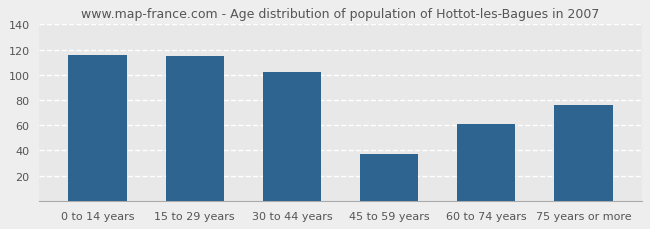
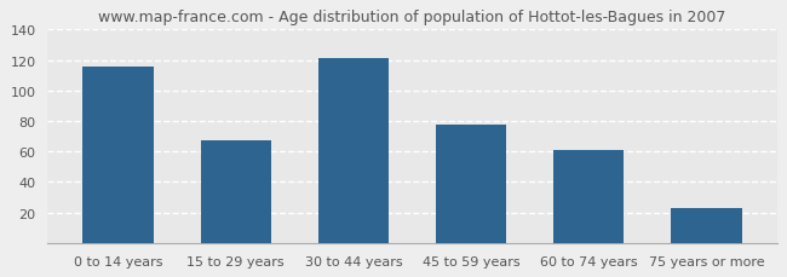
15 to 29 years: 115 -> 67
30 to 44 years: 102 -> 121
45 to 59 years: 37 -> 78
75 years or more: 76 -> 23
